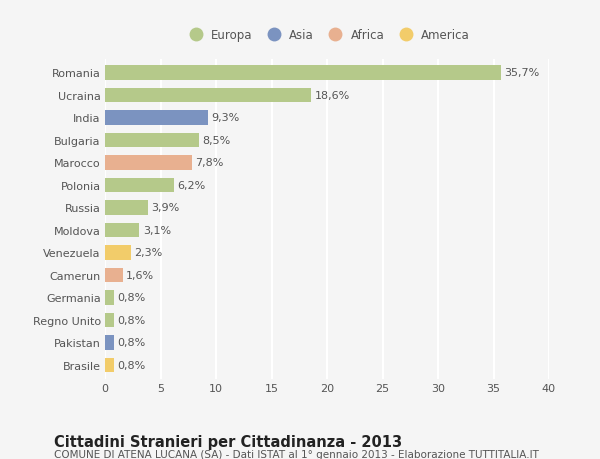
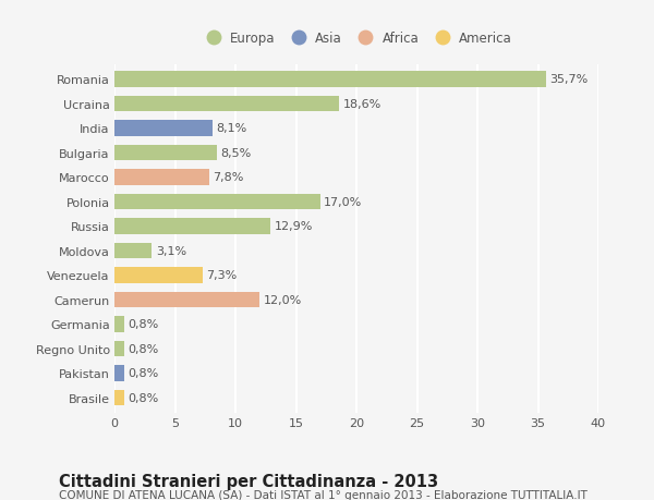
India: 9,3% -> 8,1%
Polonia: 6,2% -> 17,0%
Russia: 3,9% -> 12,9%
Venezuela: 2,3% -> 7,3%
Camerun: 1,6% -> 12,0%
